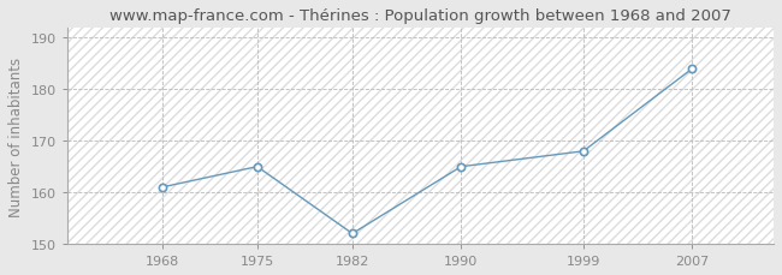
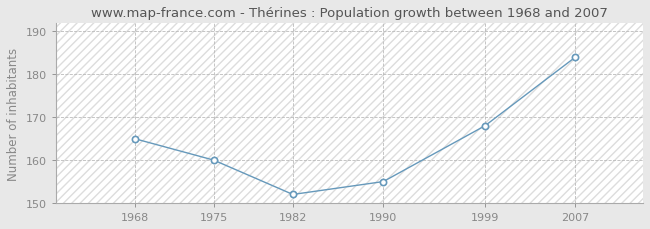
1968: 161 -> 165
1975: 165 -> 160
1990: 165 -> 155
